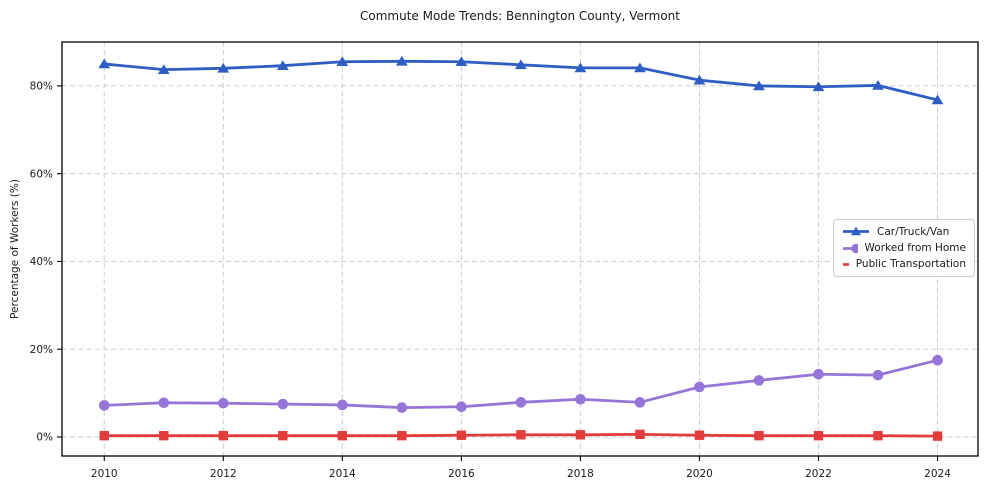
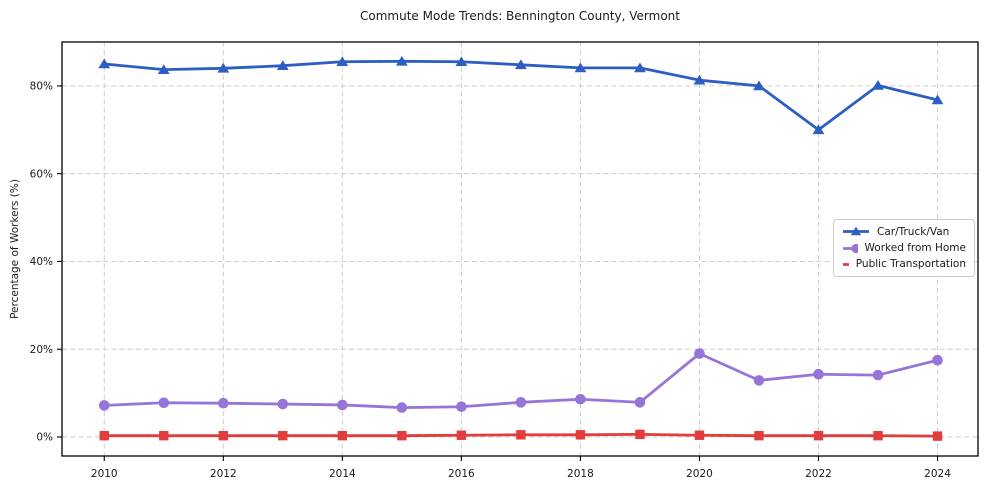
Worked from Home/2020: 11% -> 19%
Car/Truck/Van/2022: 80% -> 70%
